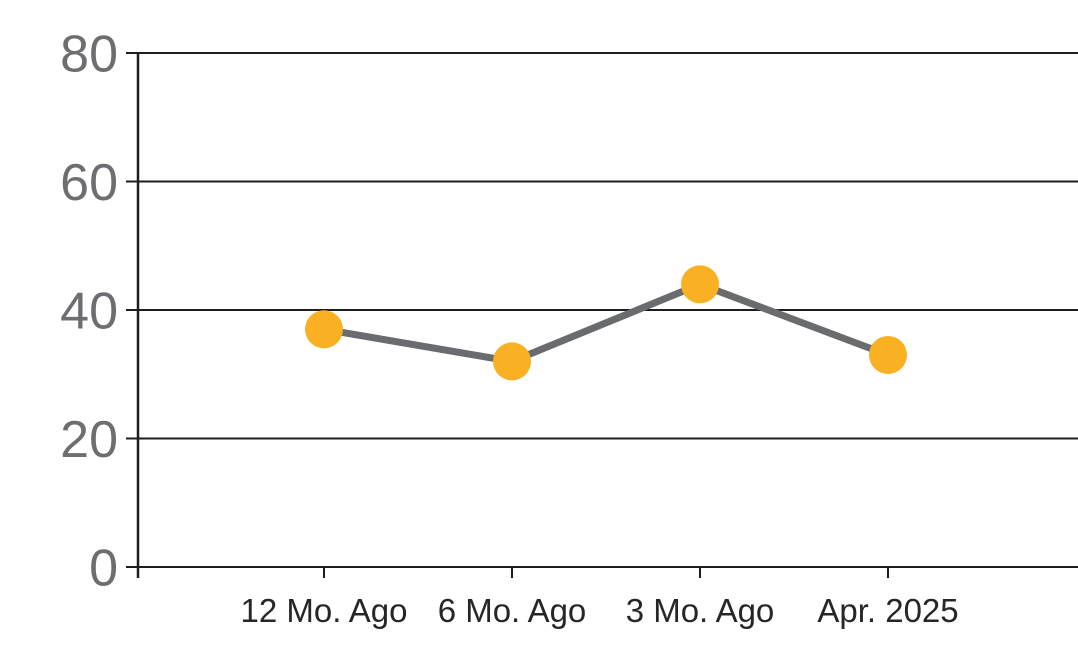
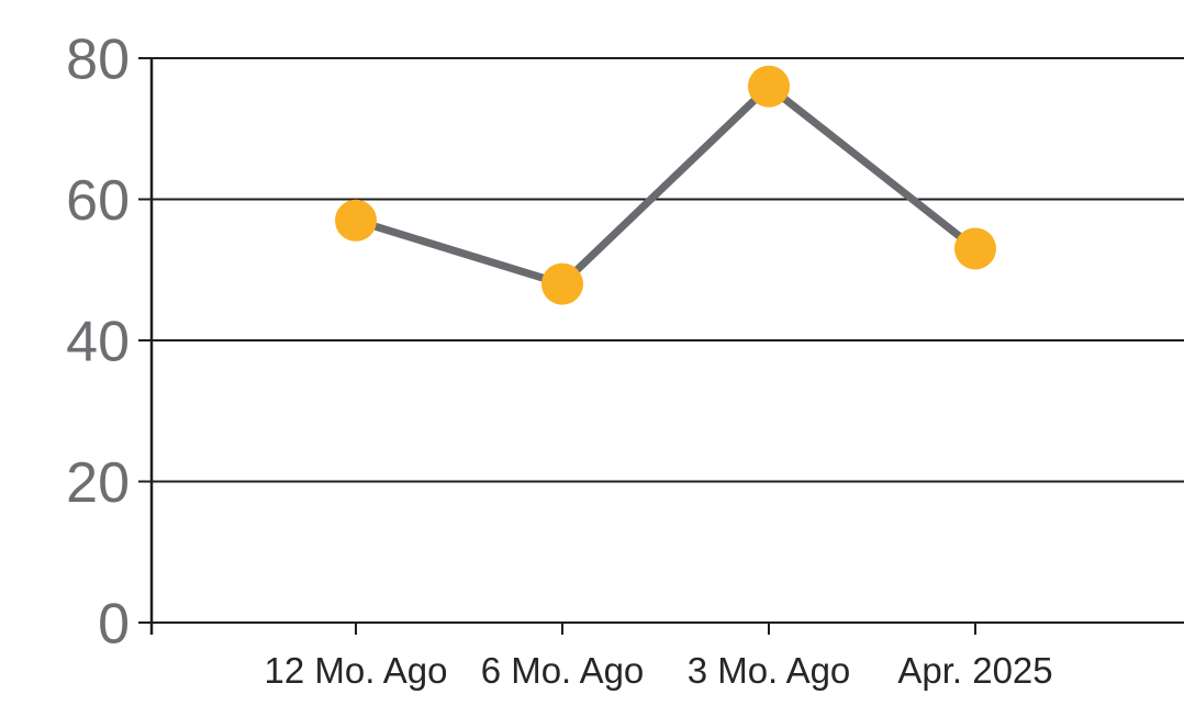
12 Mo. Ago: 37 -> 57
6 Mo. Ago: 32 -> 48
3 Mo. Ago: 44 -> 76
Apr. 2025: 33 -> 53
